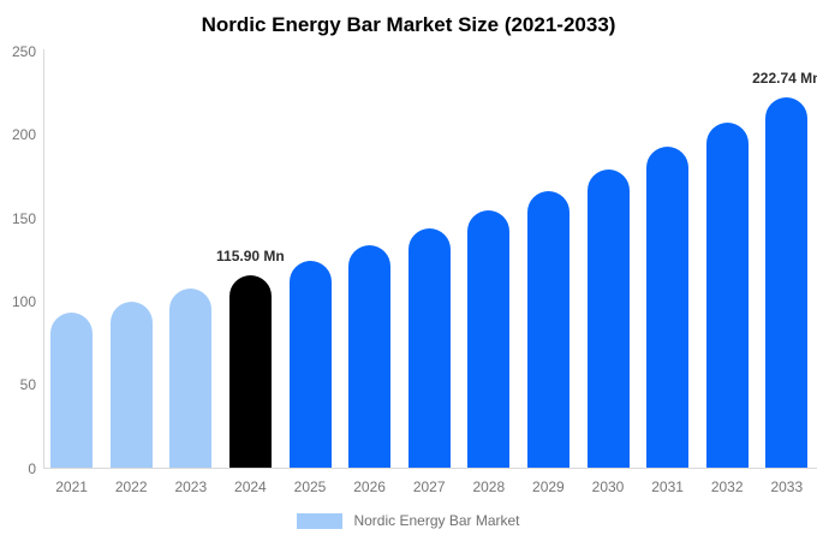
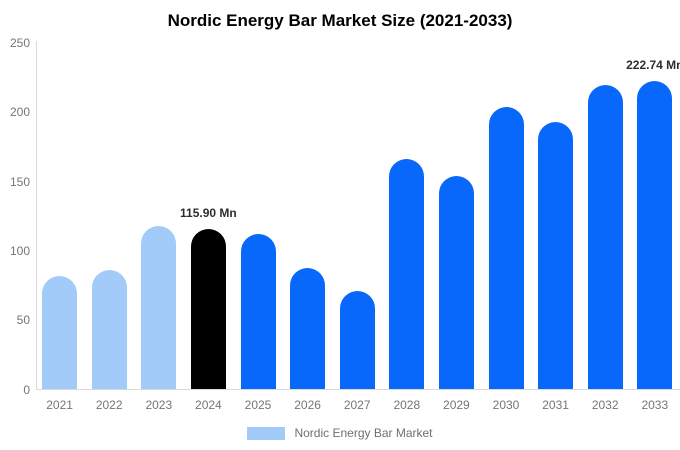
2021: 93 -> 82
2022: 100 -> 86
2023: 108 -> 118
2025: 125 -> 112
2026: 134 -> 88
2027: 144 -> 71
2028: 155 -> 166
2029: 167 -> 154
2030: 179 -> 204
2032: 207 -> 220
